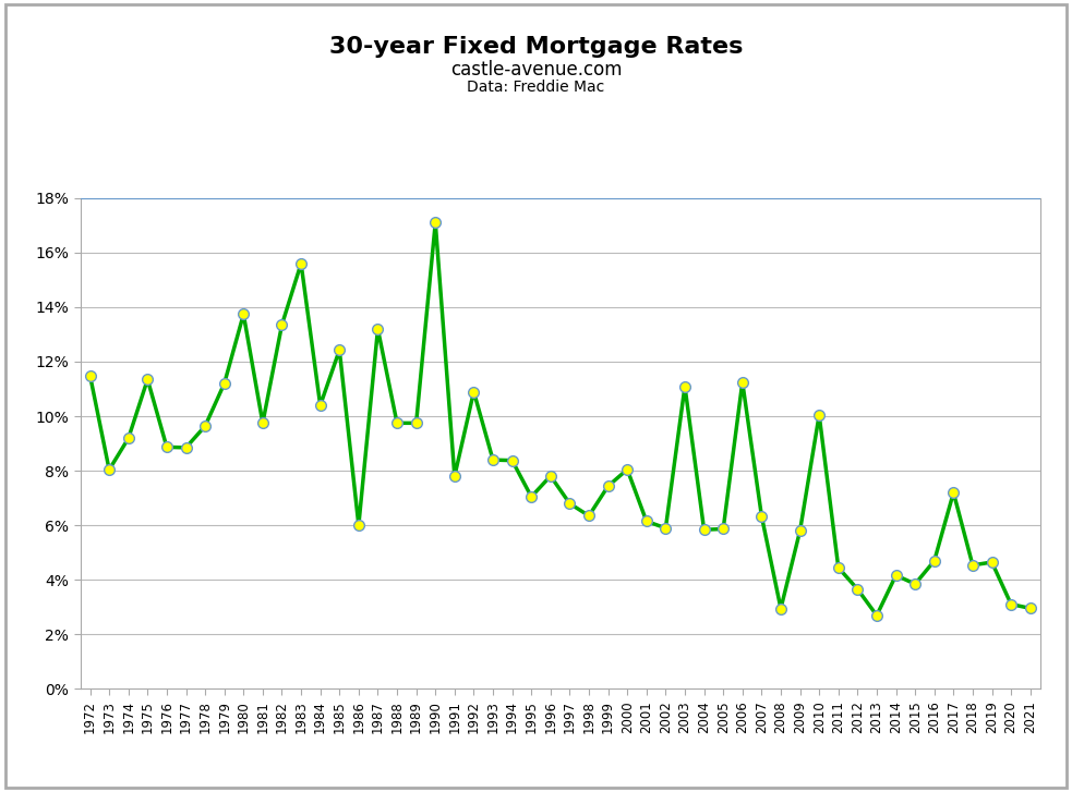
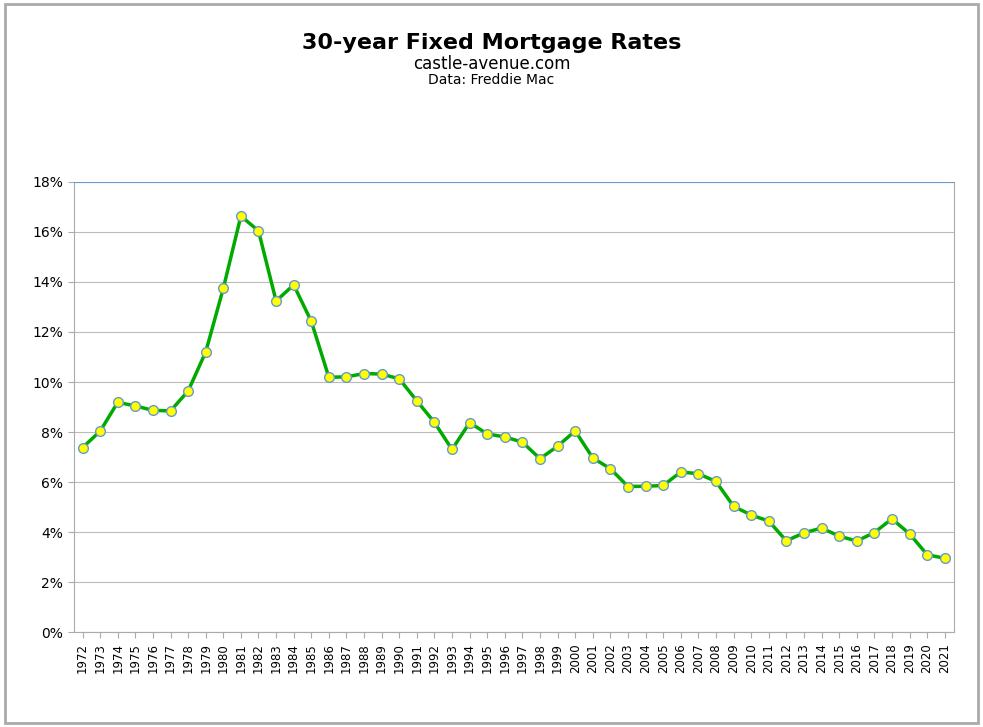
1972: 11.50% -> 7.38%
1975: 11.35% -> 9.05%
1981: 9.75% -> 16.63%
1982: 13.35% -> 16.04%
1983: 15.60% -> 13.24%
1984: 10.40% -> 13.88%
1986: 6.00% -> 10.19%
1987: 13.20% -> 10.21%
1988: 9.75% -> 10.34%
1989: 9.75% -> 10.32%
1990: 17.10% -> 10.13%
1991: 7.80% -> 9.25%
1992: 10.90% -> 8.39%
1993: 8.40% -> 7.31%
1995: 7.05% -> 7.93%
1997: 6.80% -> 7.60%
1998: 6.35% -> 6.94%
2001: 6.15% -> 6.97%
2002: 5.90% -> 6.54%
2003: 11.10% -> 5.83%
2006: 11.25% -> 6.41%
2008: 2.95% -> 6.03%
2009: 5.80% -> 5.04%
2010: 10.05% -> 4.69%
2013: 2.70% -> 3.98%
2016: 4.70% -> 3.65%
2017: 7.20% -> 3.99%
2019: 4.65% -> 3.94%
